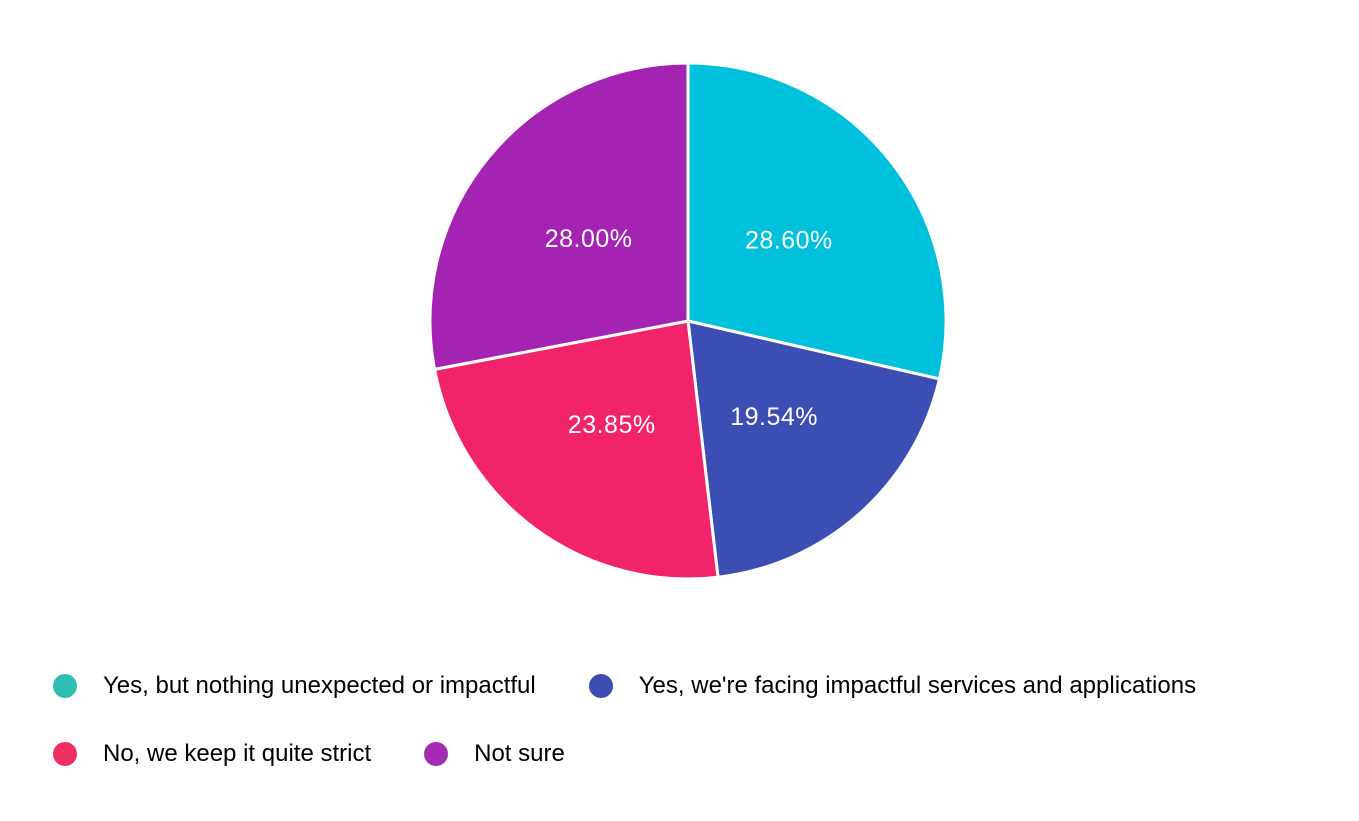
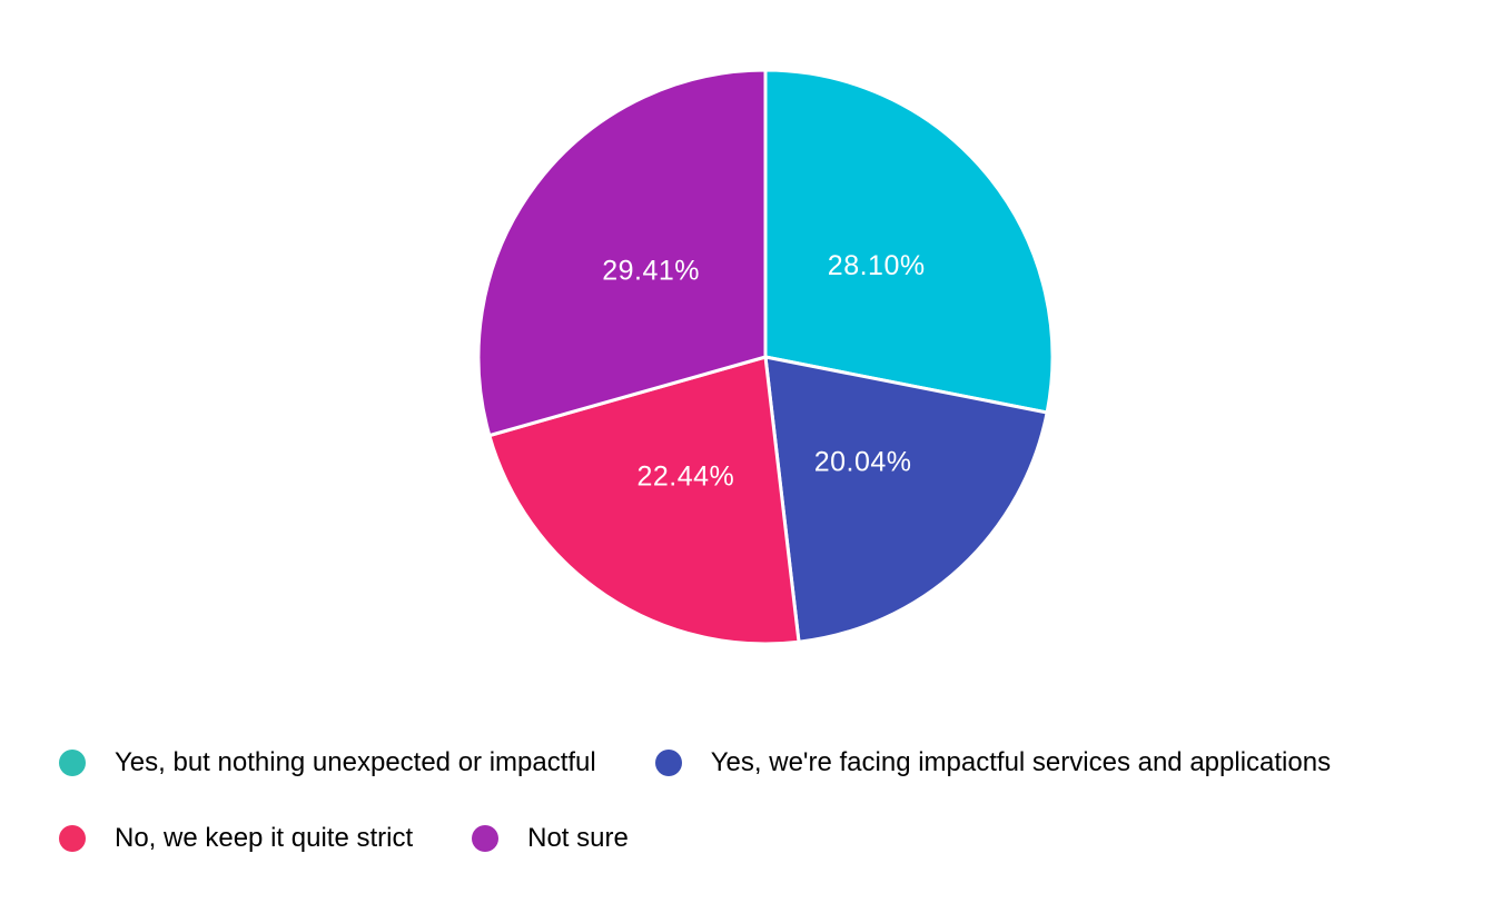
Yes, but nothing unexpected or impactful: 28.60% -> 28.10%
Yes, we're facing impactful services and applications: 19.54% -> 20.04%
No, we keep it quite strict: 23.85% -> 22.44%
Not sure: 28.00% -> 29.41%
